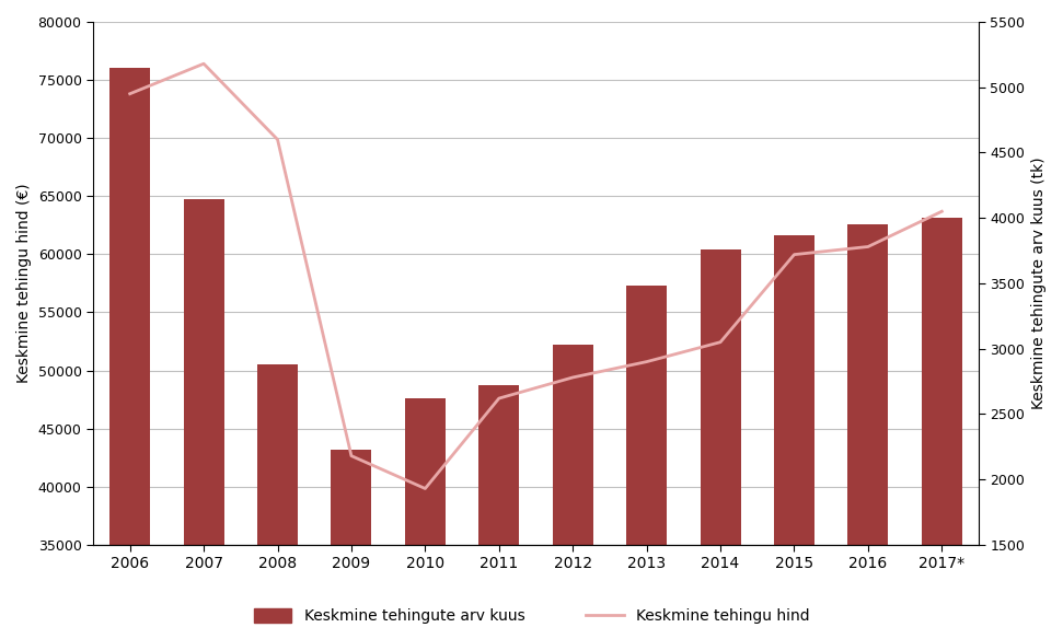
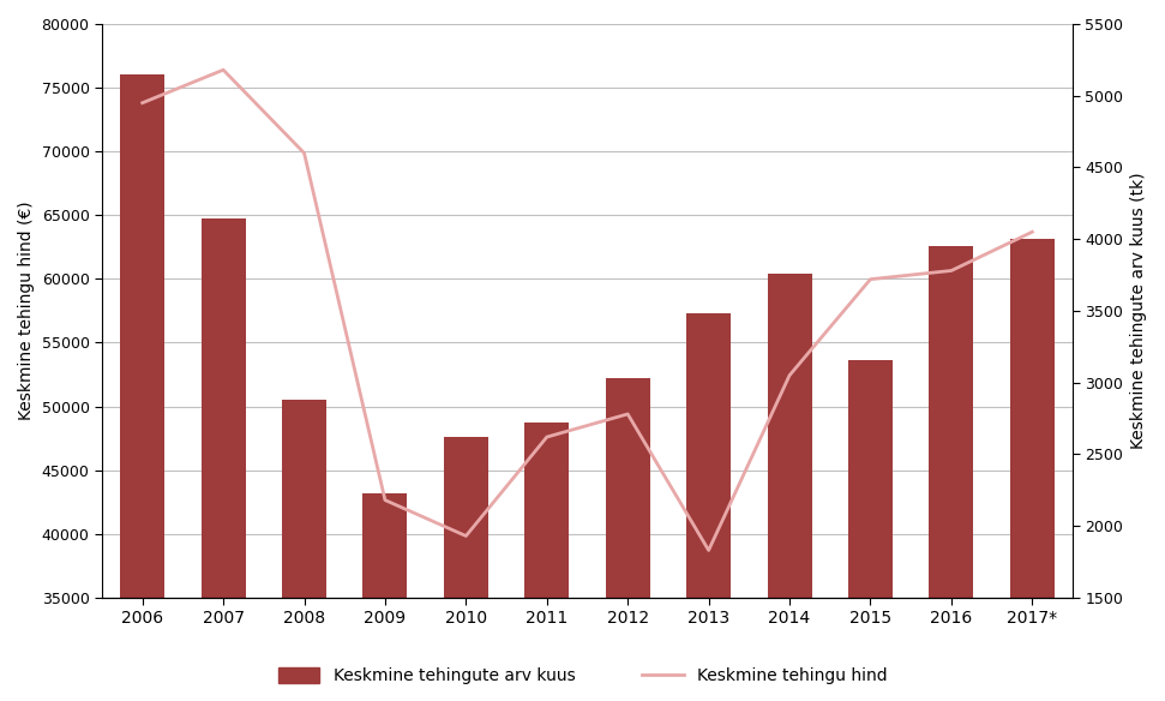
Keskmine tehingu hind/2013: 2900 -> 1830
Keskmine tehingute arv kuus/2015: 61600 -> 53600
